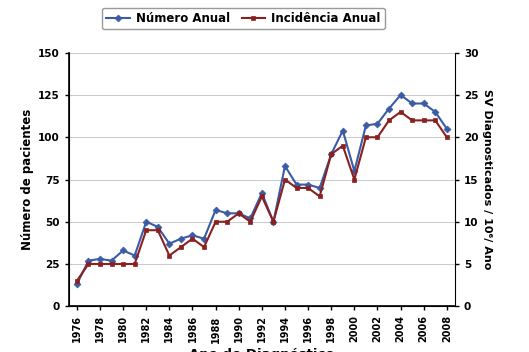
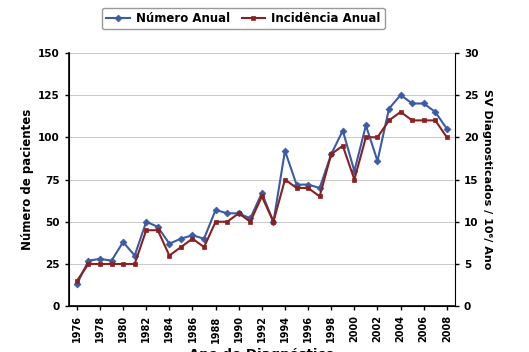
Número Anual/1980: 33 -> 38
Número Anual/1994: 83 -> 92
Número Anual/2002: 108 -> 86
